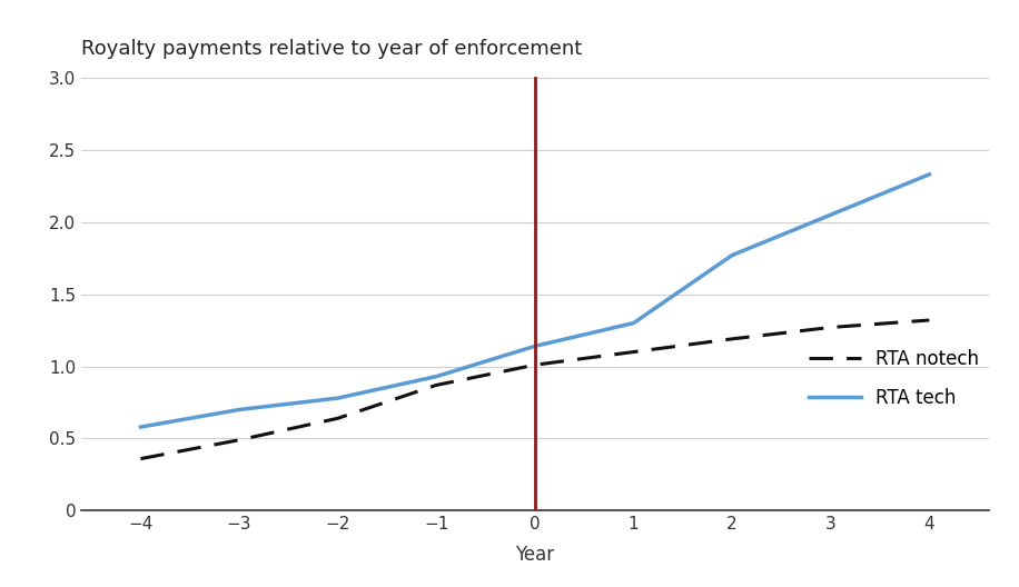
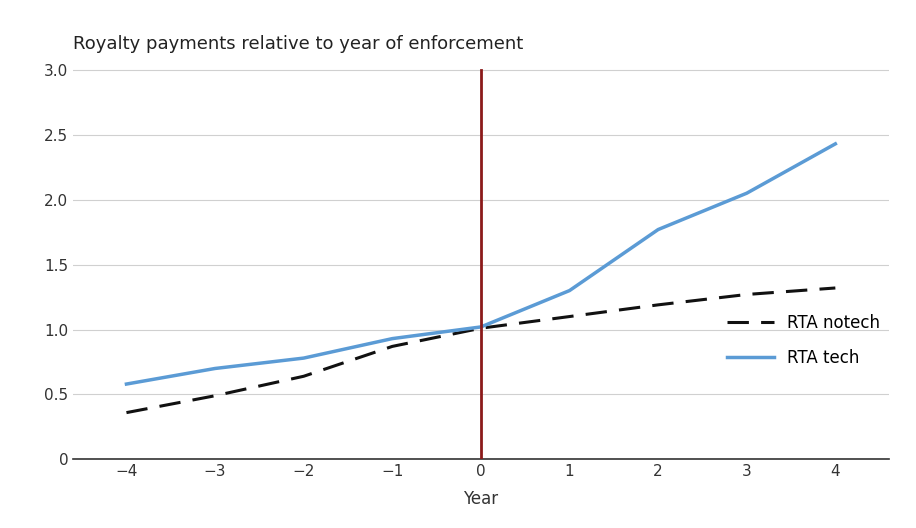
RTA tech/0: 1.14 -> 1.02
RTA tech/4: 2.33 -> 2.43
